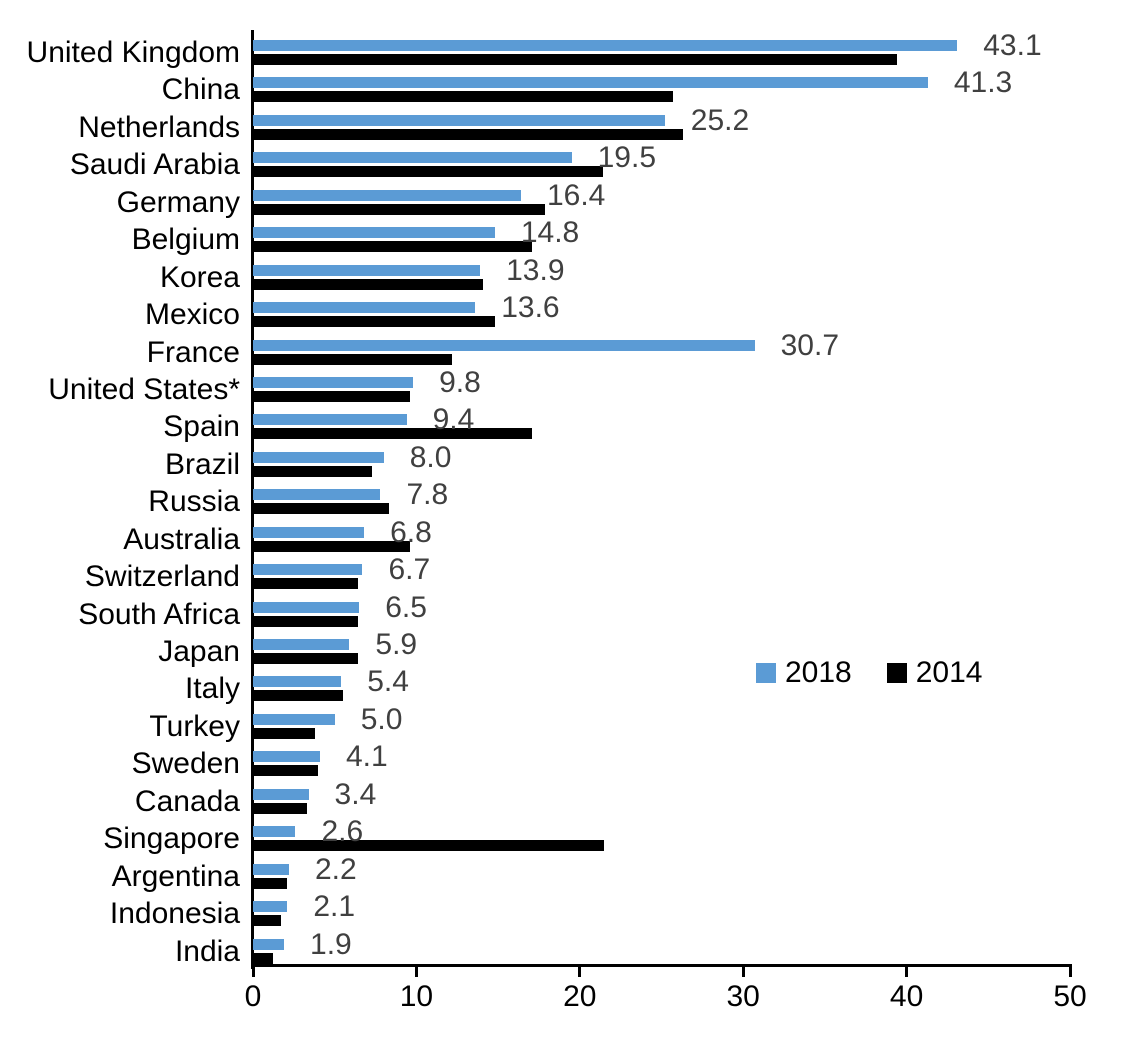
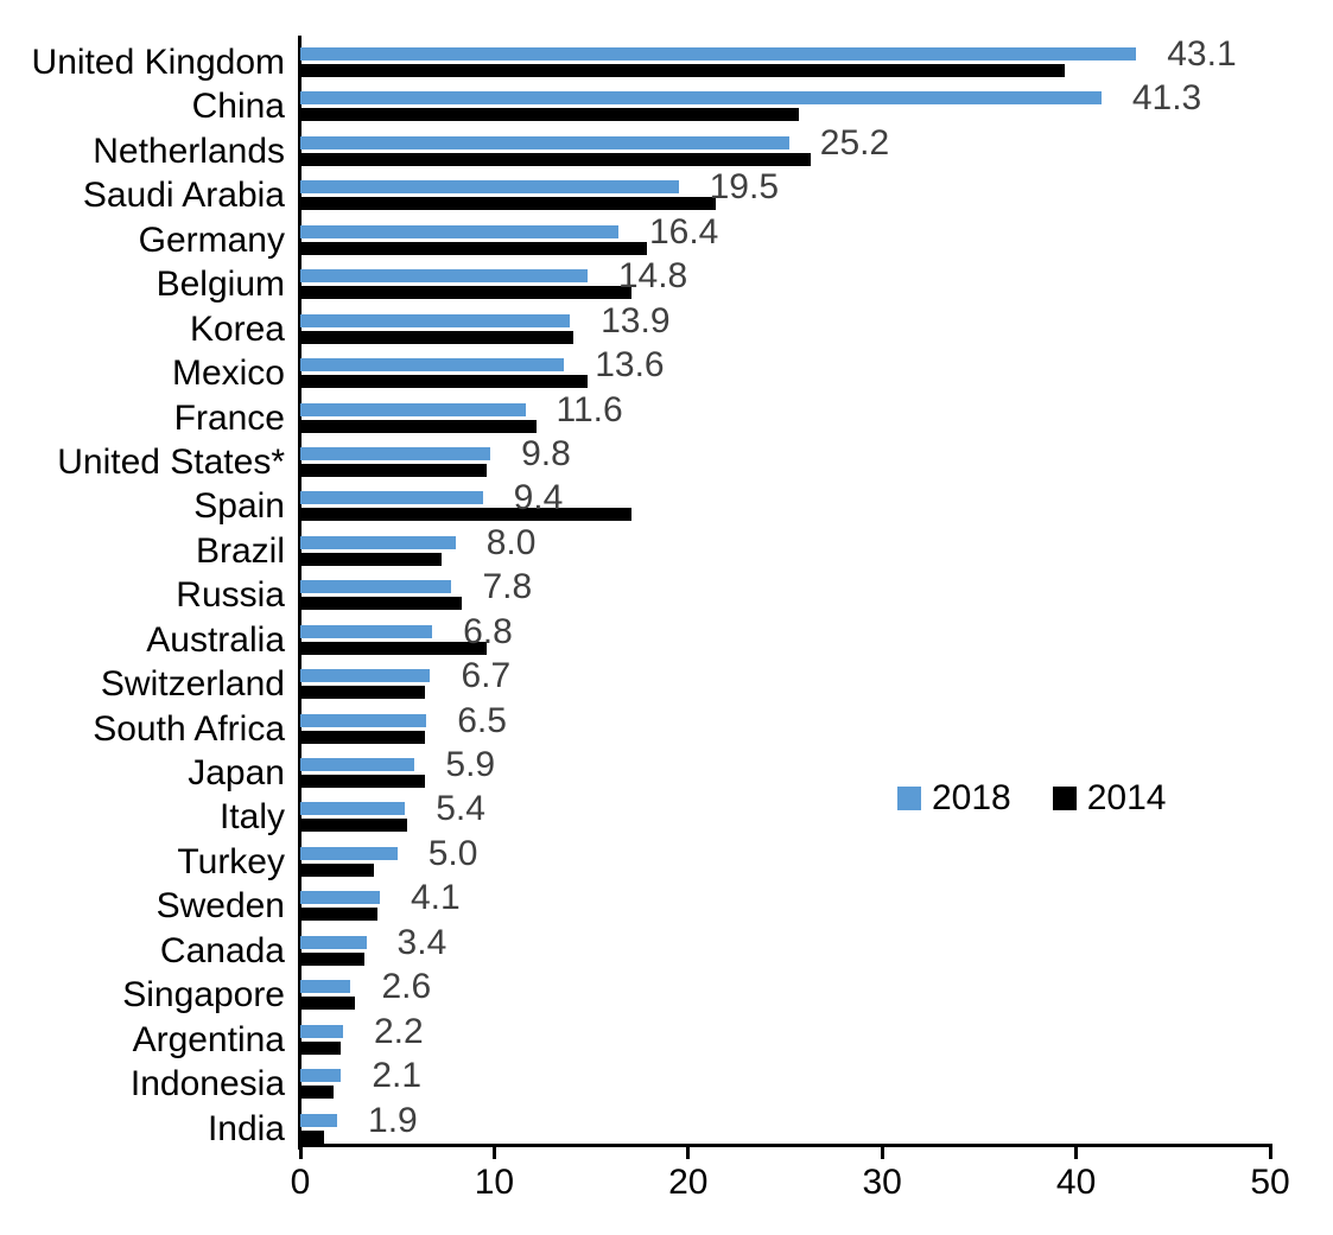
2018/France: 30.7 -> 11.6
2014/Singapore: 21.5 -> 2.8
